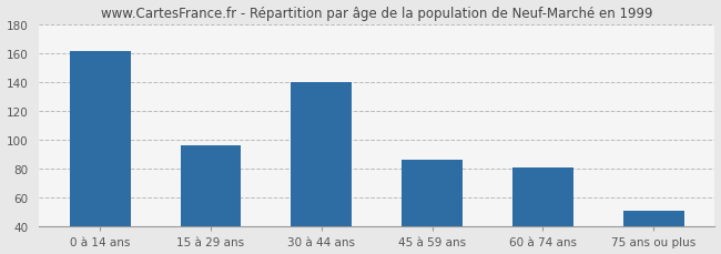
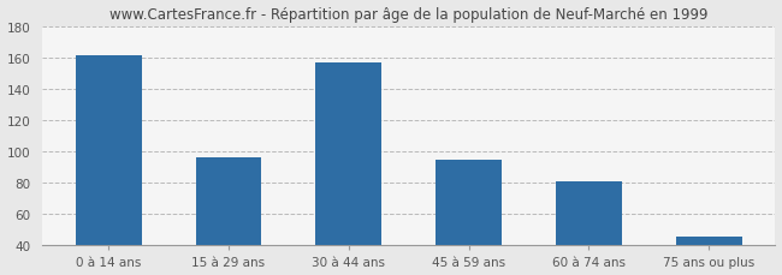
30 à 44 ans: 140 -> 157
45 à 59 ans: 86 -> 95
75 ans ou plus: 51 -> 46
